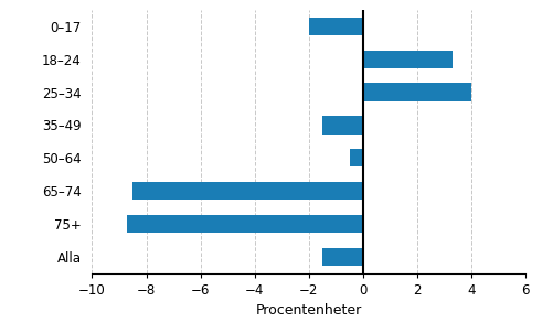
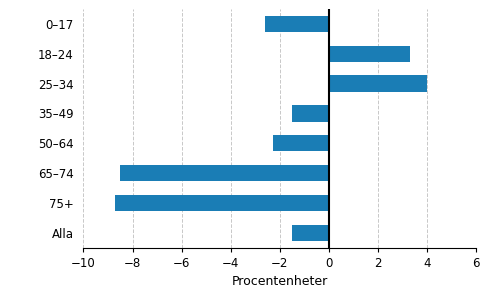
0–17: -2.0 -> -2.6
50–64: -0.5 -> -2.3
